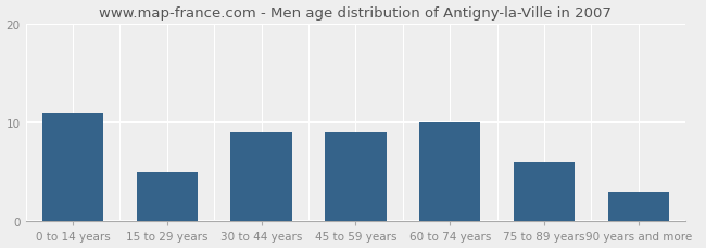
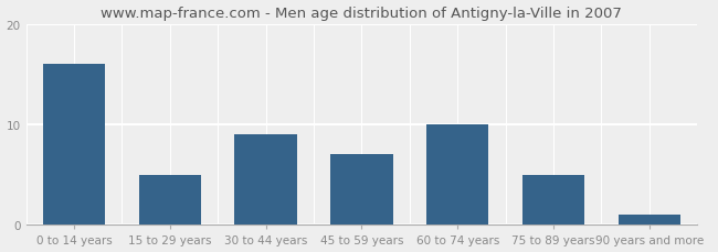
0 to 14 years: 11 -> 16
45 to 59 years: 9 -> 7
75 to 89 years: 6 -> 5
90 years and more: 3 -> 1
